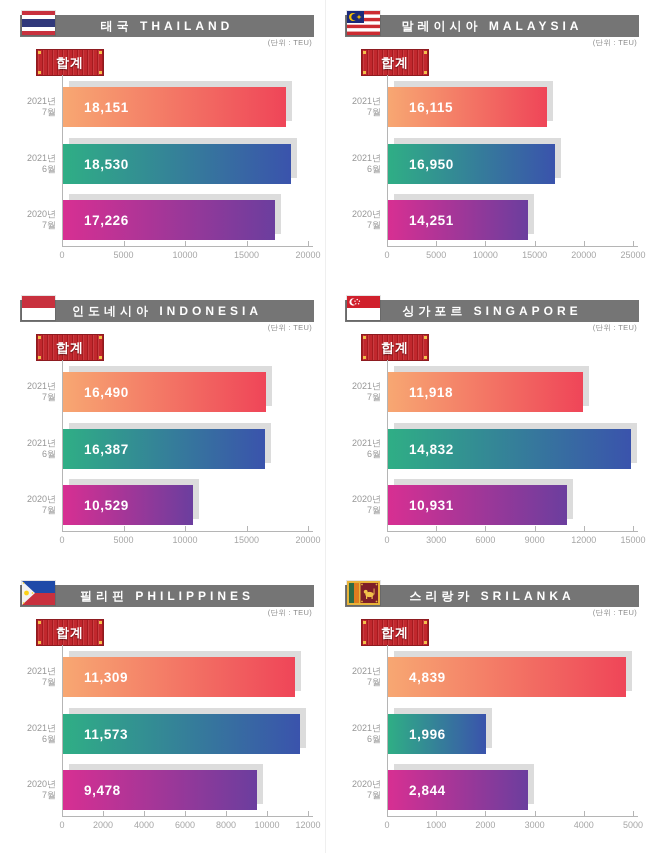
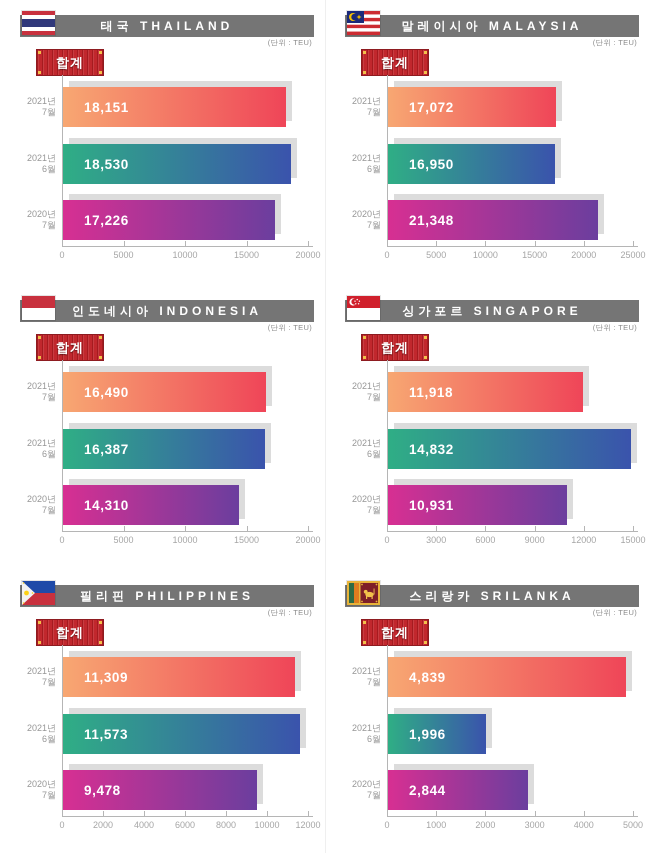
말레이시아 MALAYSIA/2021년 7월: 16,115 -> 17,072
말레이시아 MALAYSIA/2020년 7월: 14,251 -> 21,348
인도네시아 INDONESIA/2020년 7월: 10,529 -> 14,310
